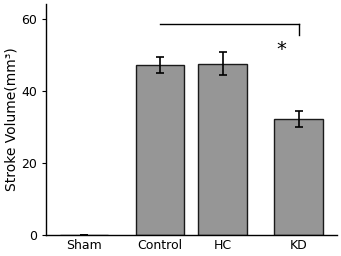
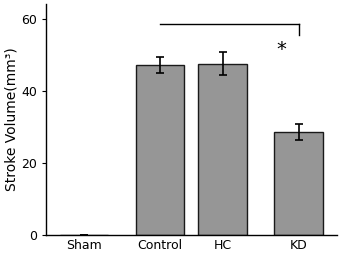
KD: 32.0 -> 28.5
